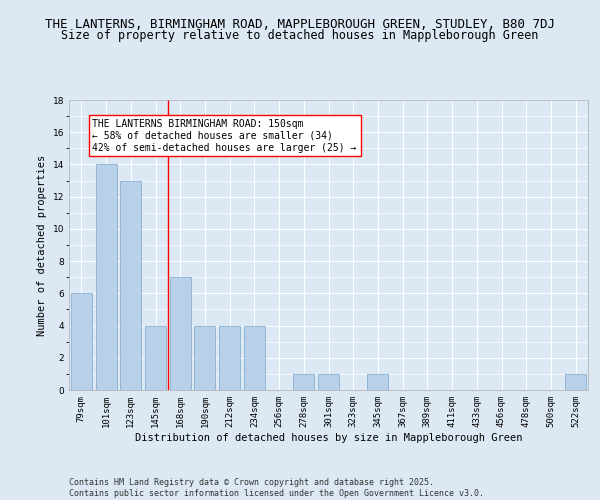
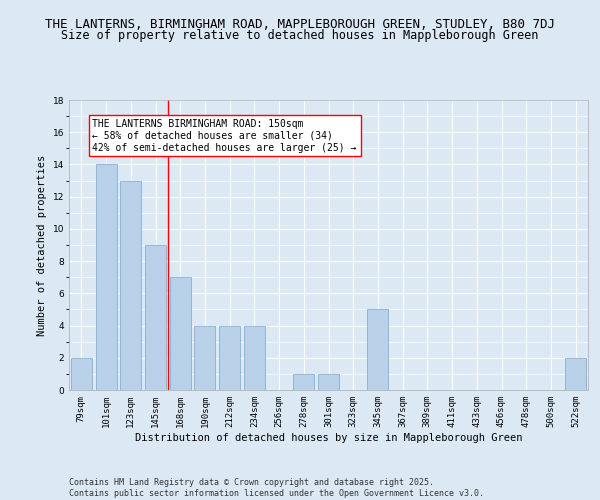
79sqm: 6 -> 2
145sqm: 4 -> 9
345sqm: 1 -> 5
522sqm: 1 -> 2
